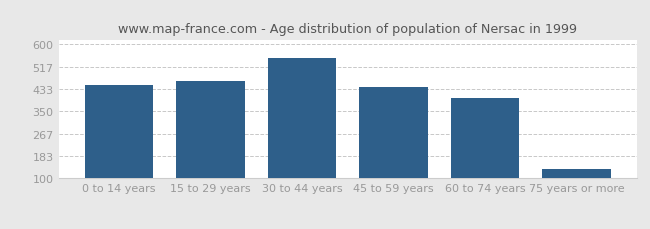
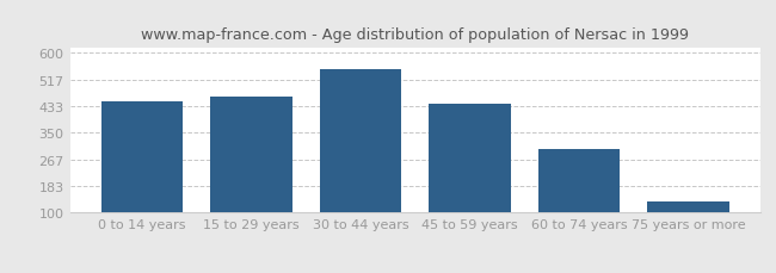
60 to 74 years: 400 -> 300
